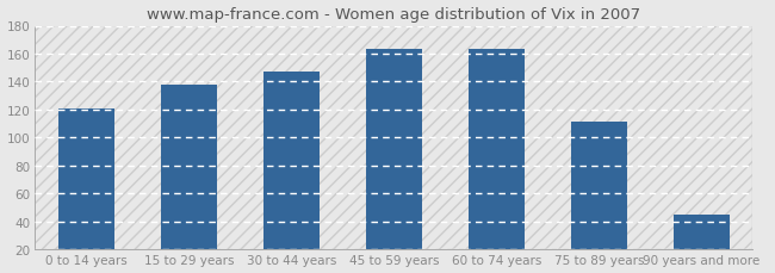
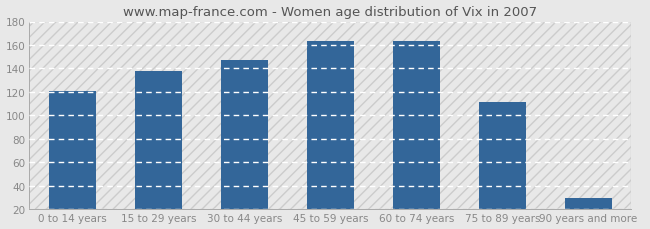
90 years and more: 45 -> 30
